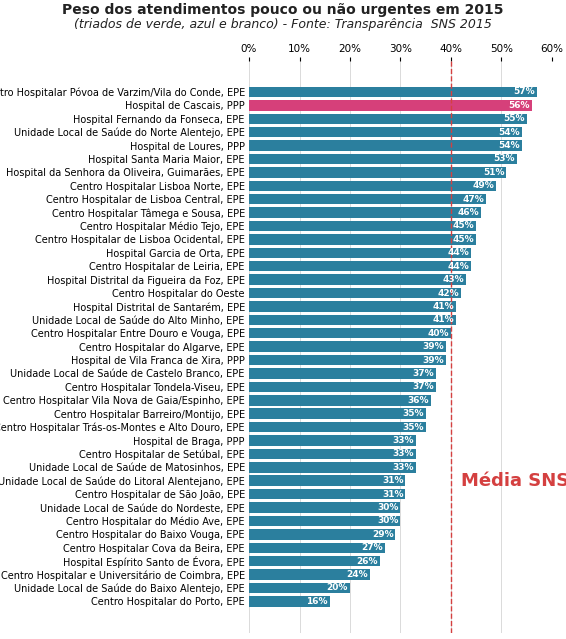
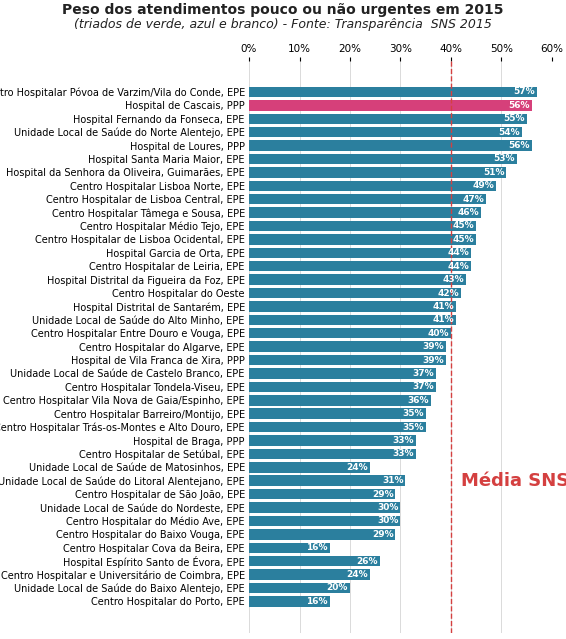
Hospital de Loures, PPP: 54% -> 56%
Unidade Local de Saúde de Matosinhos, EPE: 33% -> 24%
Centro Hospitalar de São João, EPE: 31% -> 29%
Centro Hospitalar Cova da Beira, EPE: 27% -> 16%
